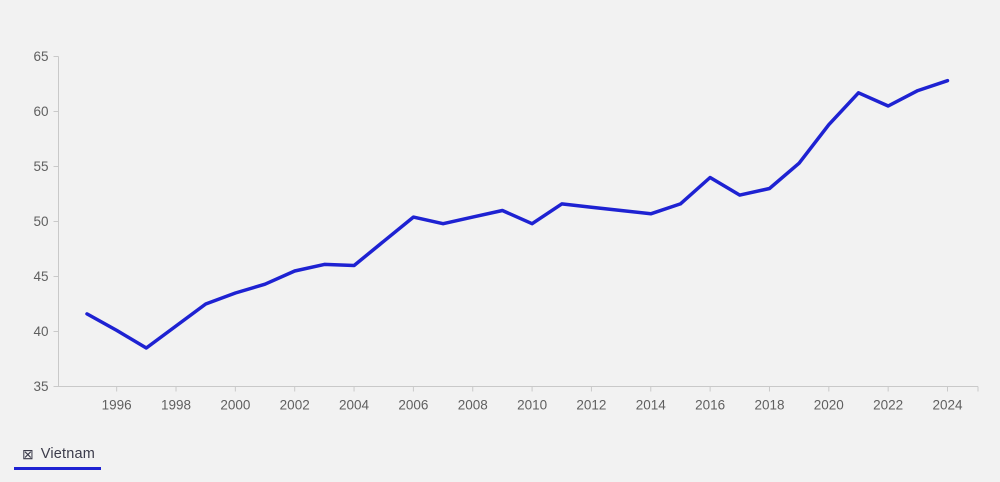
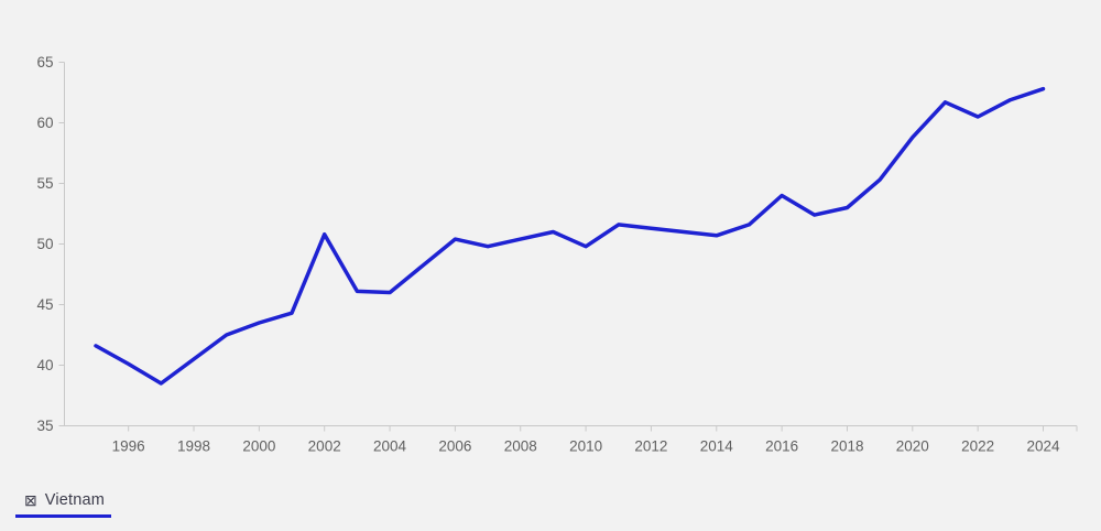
2002: 45.5 -> 50.8
